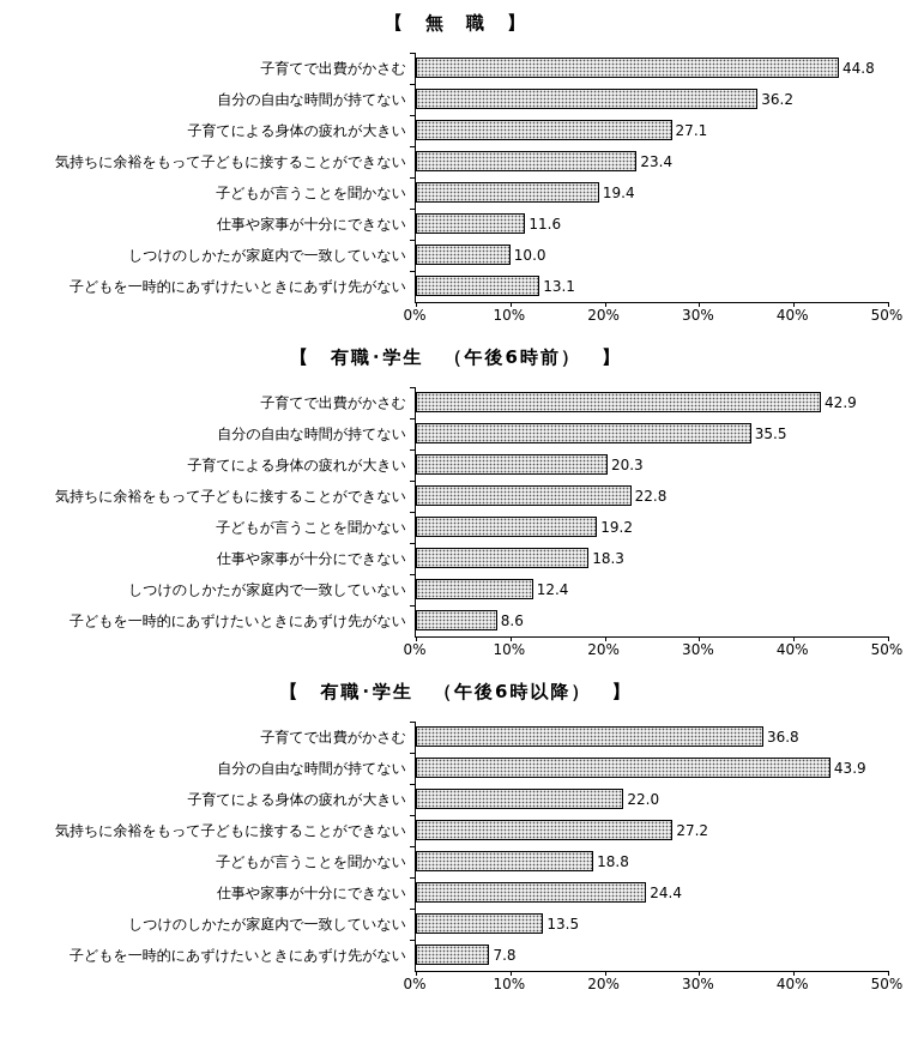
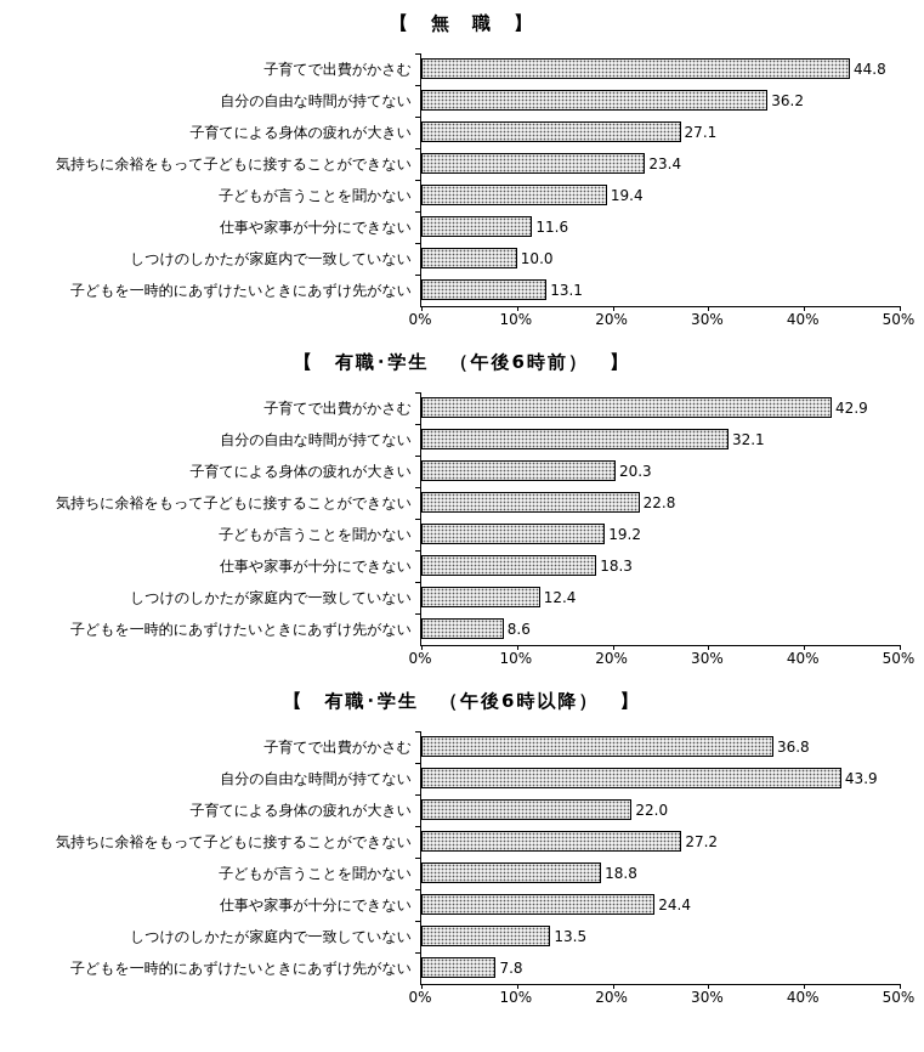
【 有職･学生 （午後6時前） 】/自分の自由な時間が持てない: 35.5 -> 32.1
